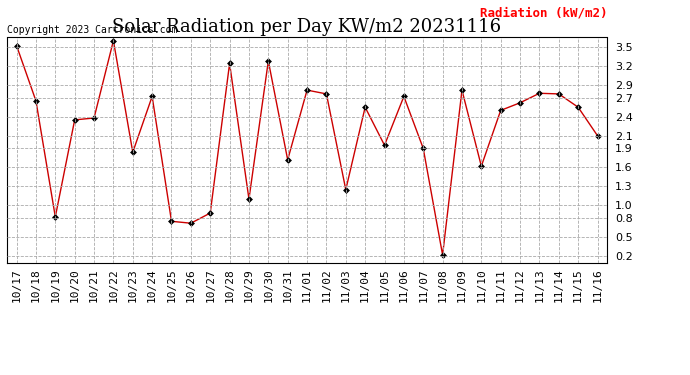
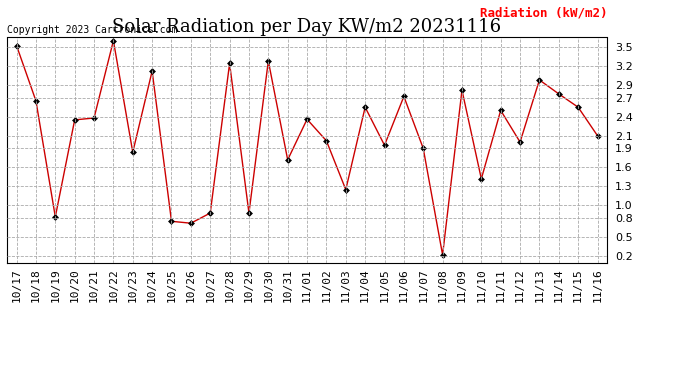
10/24: 2.72 -> 3.12
10/29: 1.10 -> 0.88
11/01: 2.82 -> 2.36
11/02: 2.76 -> 2.02
11/10: 1.62 -> 1.42
11/12: 2.62 -> 2.00
11/13: 2.77 -> 2.98
